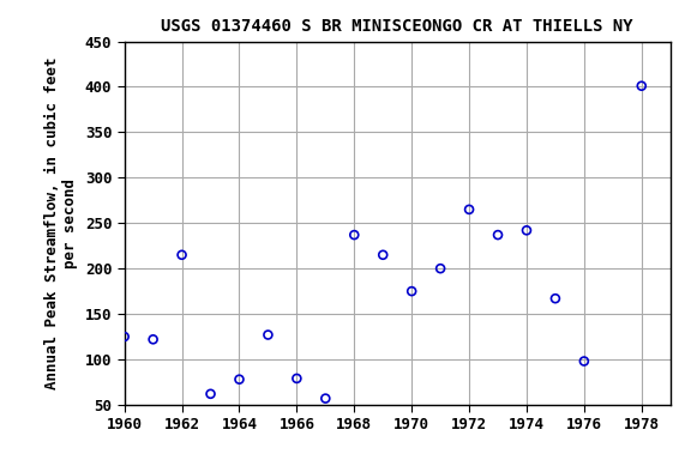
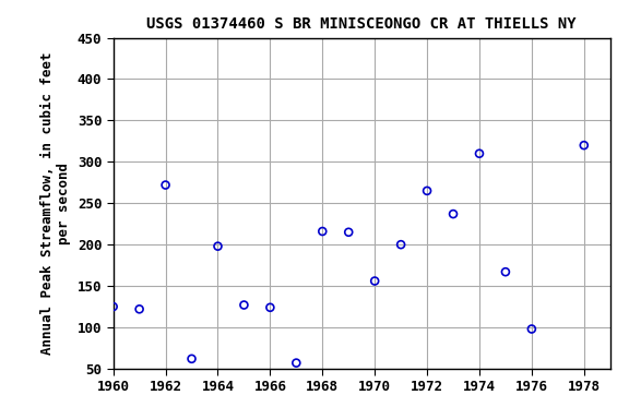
1962: 215 -> 272
1964: 78 -> 198
1966: 79 -> 124
1968: 237 -> 216
1970: 175 -> 156
1974: 242 -> 310
1978: 401 -> 320
